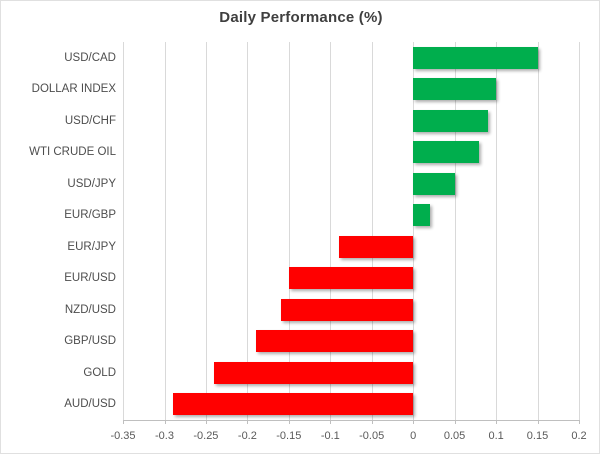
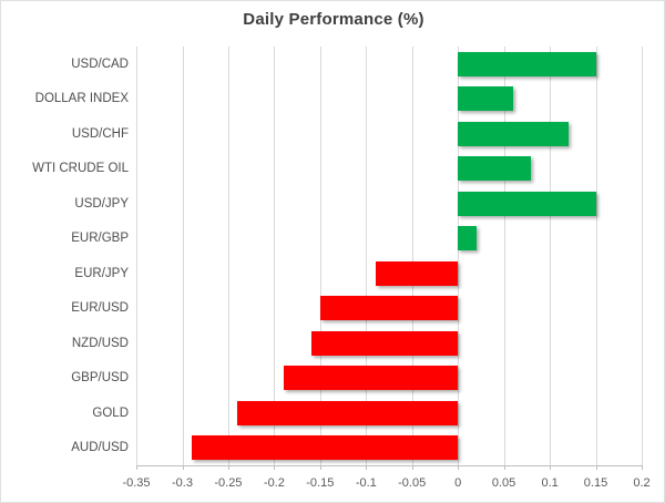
DOLLAR INDEX: 0.10 -> 0.06
USD/CHF: 0.09 -> 0.12
USD/JPY: 0.05 -> 0.15
